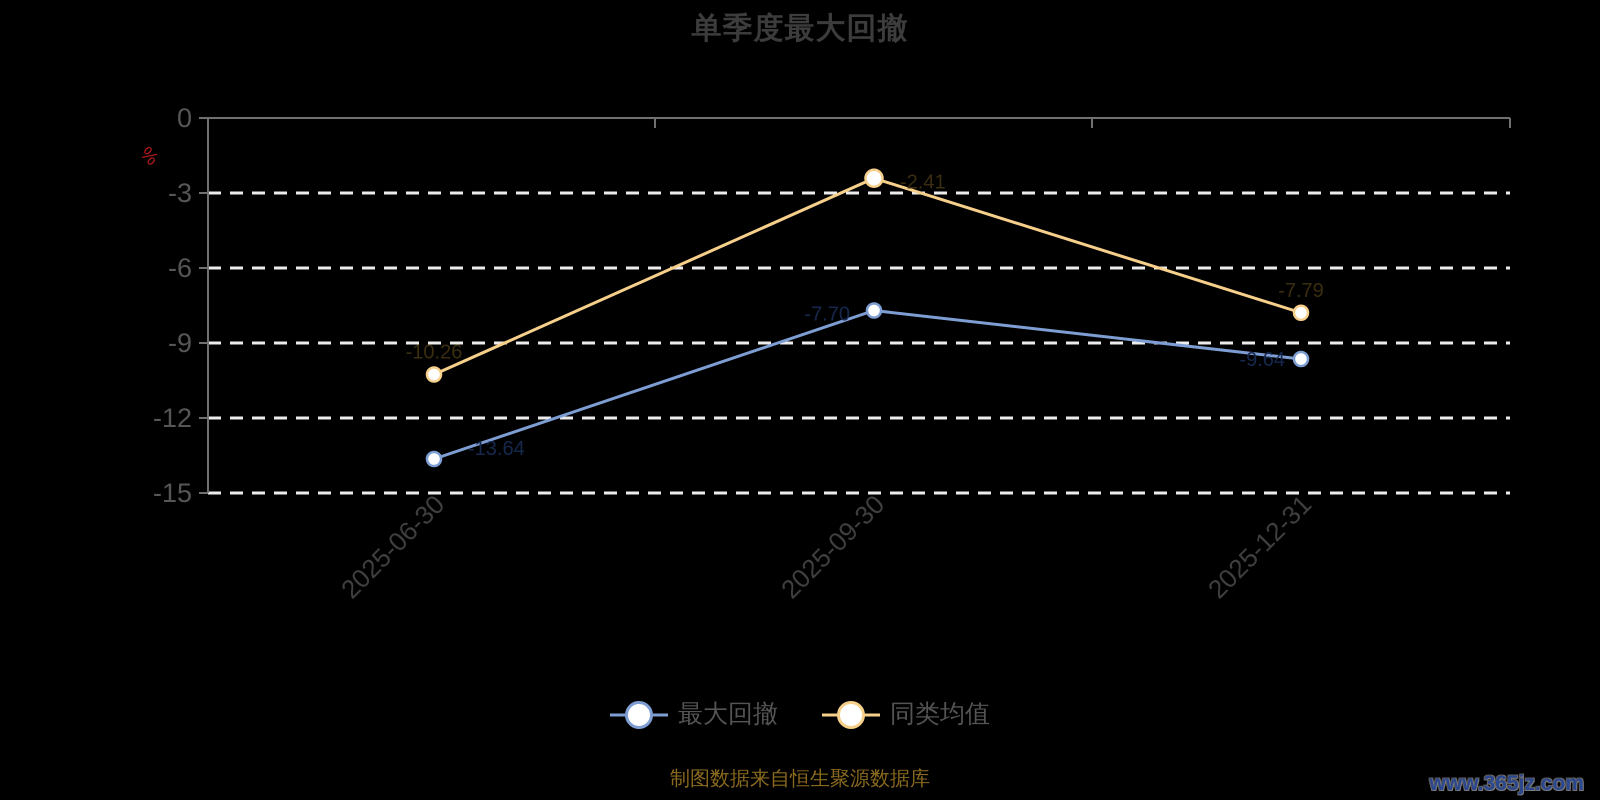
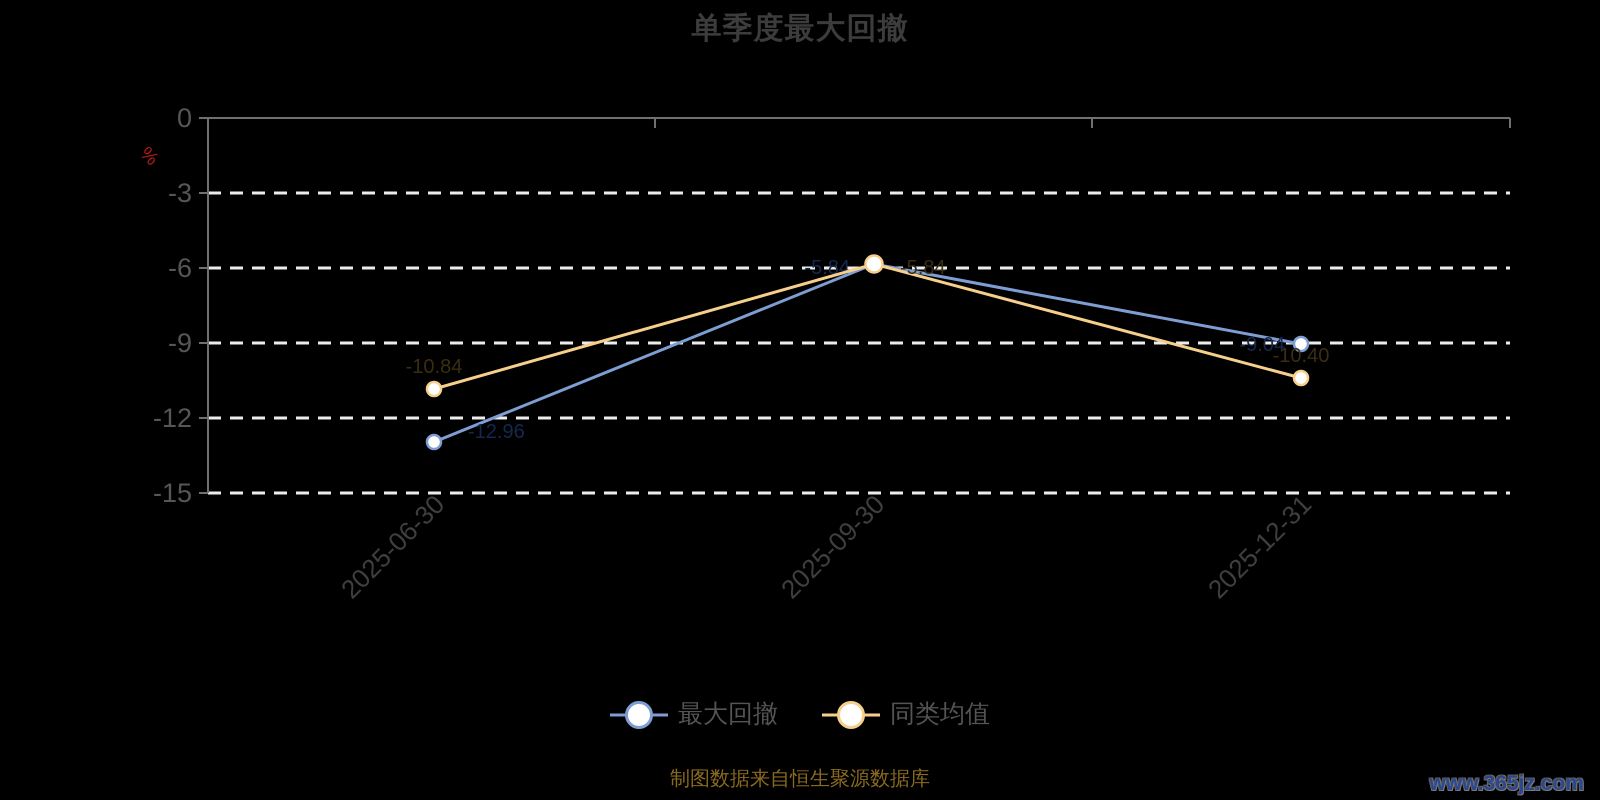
最大回撤/2025-06-30: -13.64 -> -12.96
同类均值/2025-06-30: -10.26 -> -10.84
最大回撤/2025-09-30: -7.70 -> -5.84
同类均值/2025-09-30: -2.41 -> -5.84
最大回撤/2025-12-31: -9.64 -> -9.04
同类均值/2025-12-31: -7.79 -> -10.40
